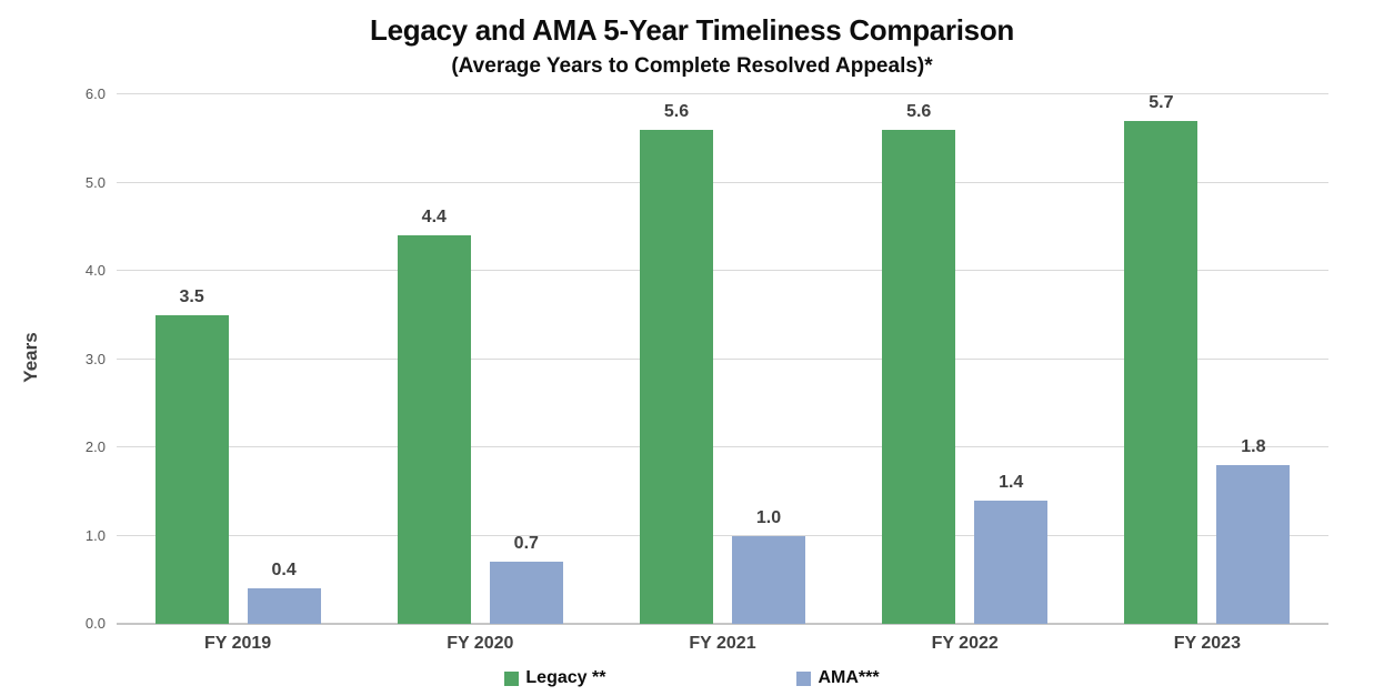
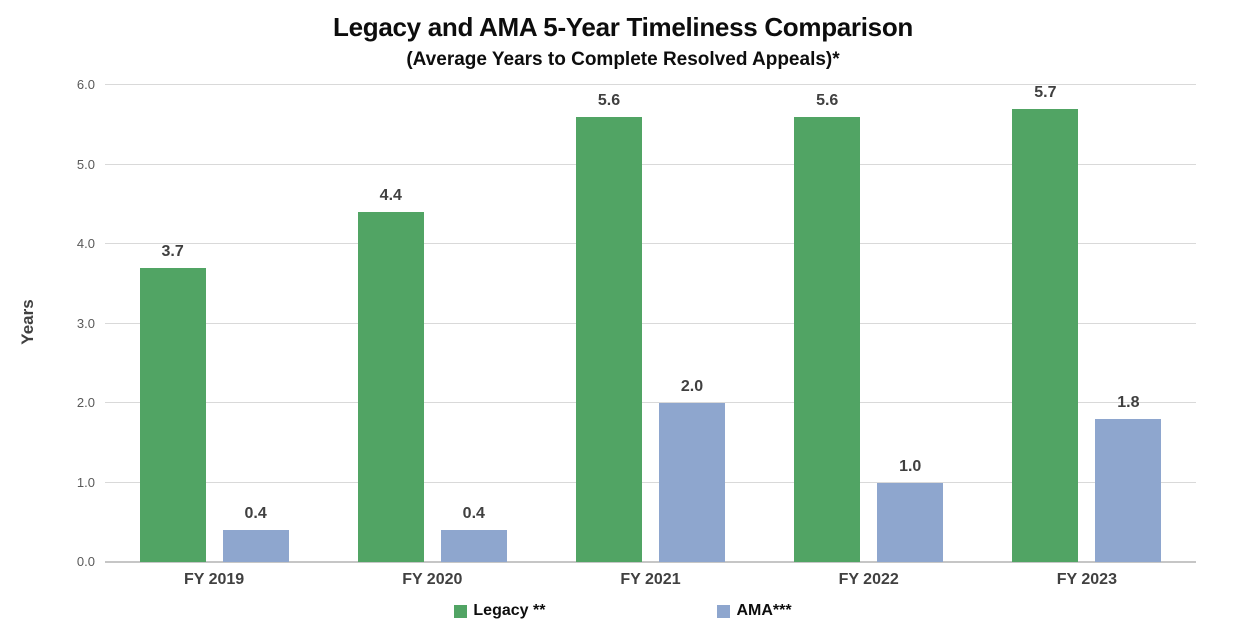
Legacy **/FY 2019: 3.5 -> 3.7
AMA***/FY 2020: 0.7 -> 0.4
AMA***/FY 2021: 1.0 -> 2.0
AMA***/FY 2022: 1.4 -> 1.0
